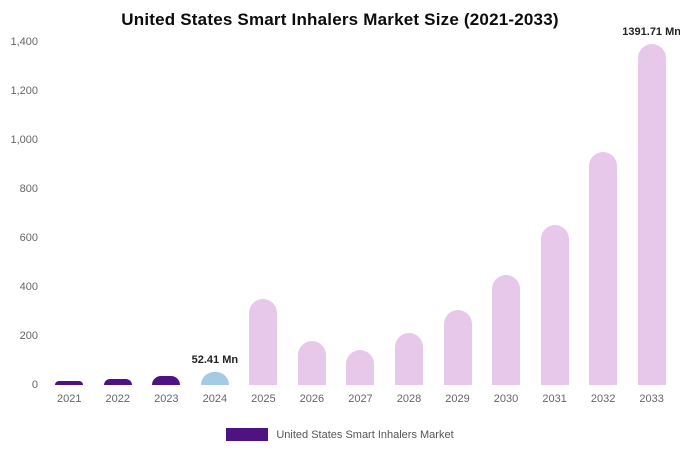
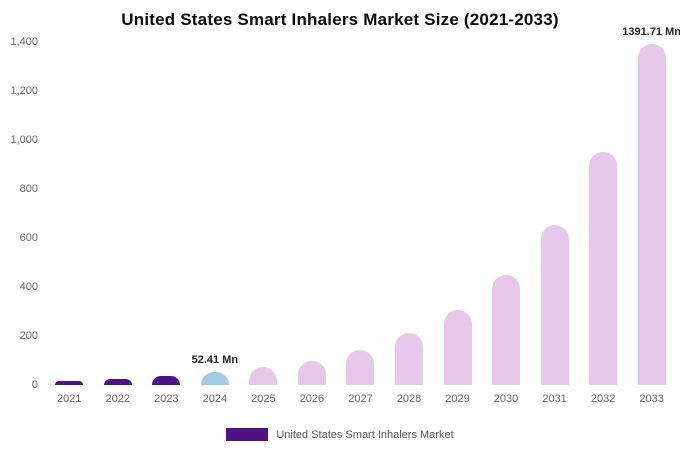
2025: 350 -> 70
2026: 180 -> 100
